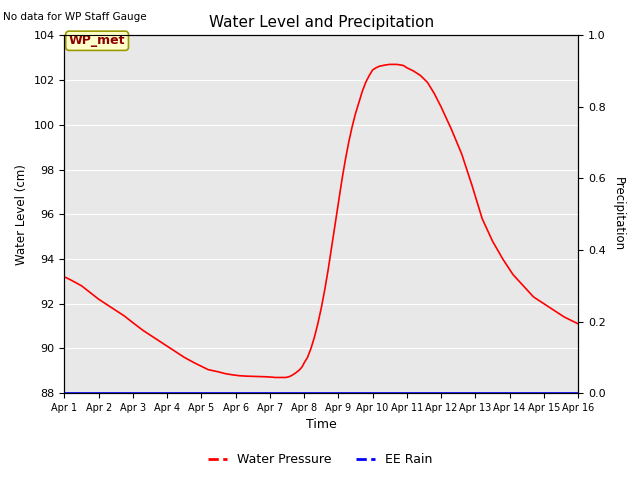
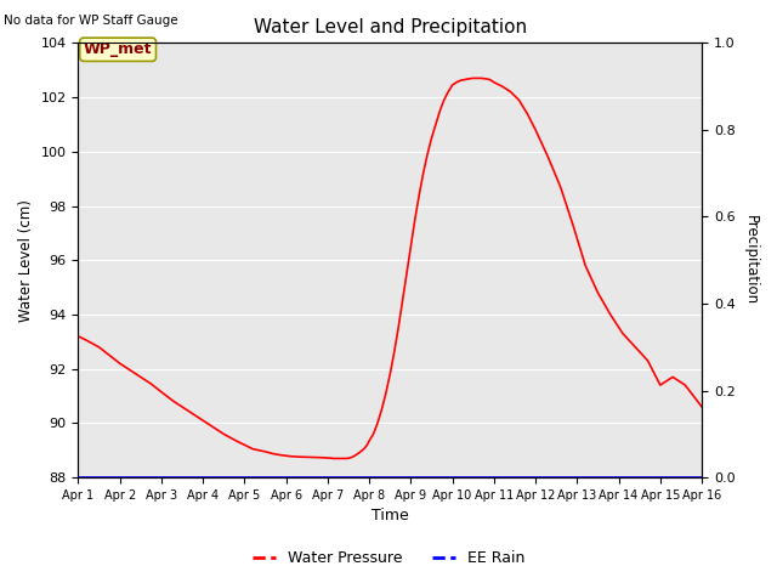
Apr 15: 92.00 -> 91.40
Apr 16: 91.10 -> 90.60
